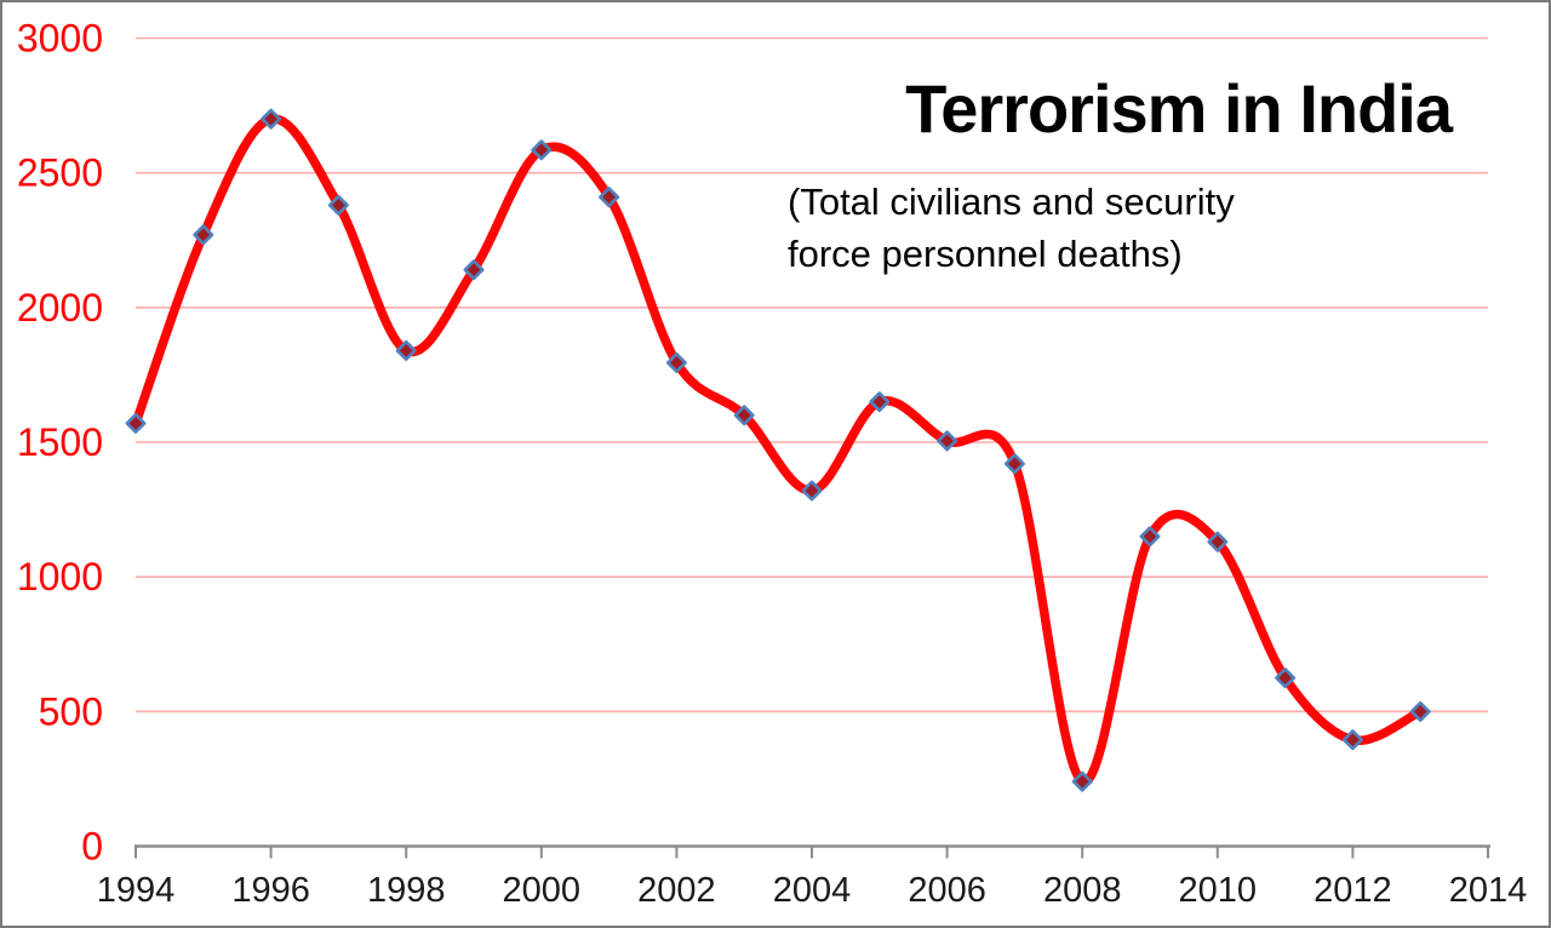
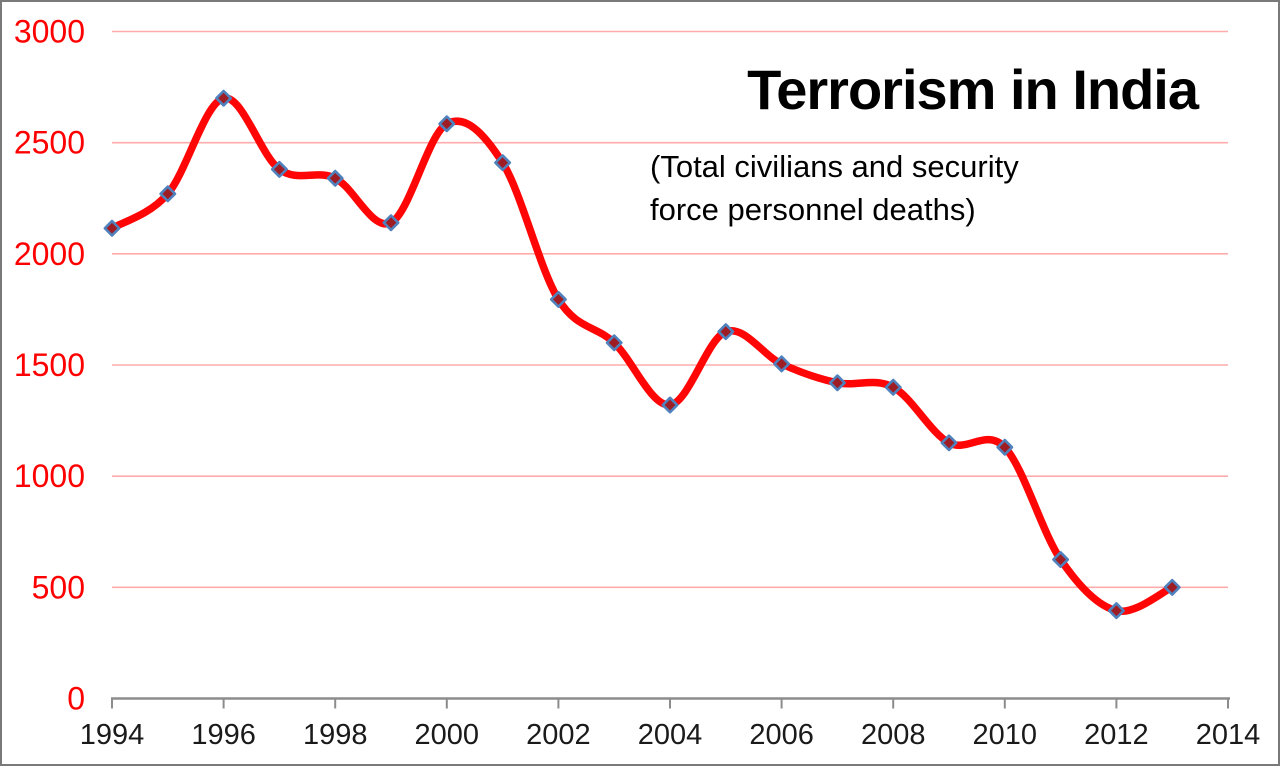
1994: 1570 -> 2120
1998: 1840 -> 2340
2008: 240 -> 1400
